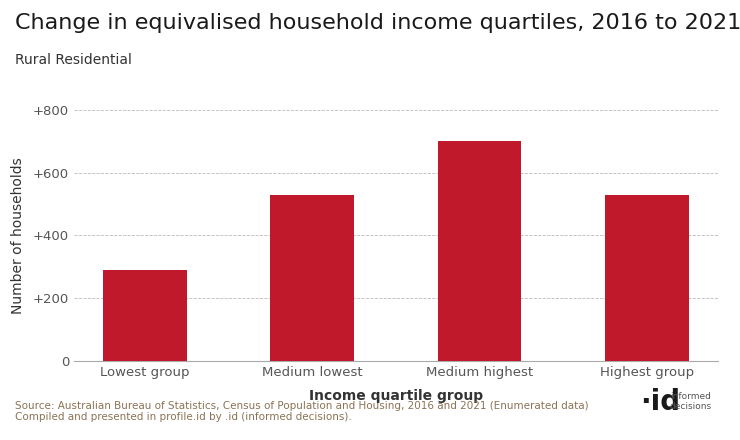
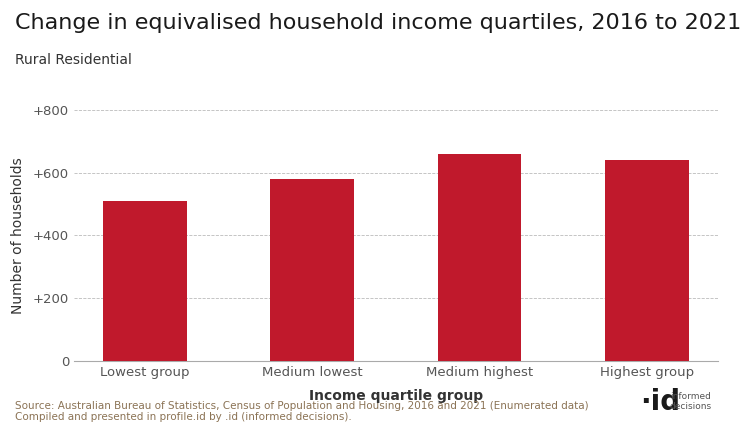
Lowest group: 290 -> 510
Medium lowest: 530 -> 580
Medium highest: 700 -> 660
Highest group: 530 -> 640
